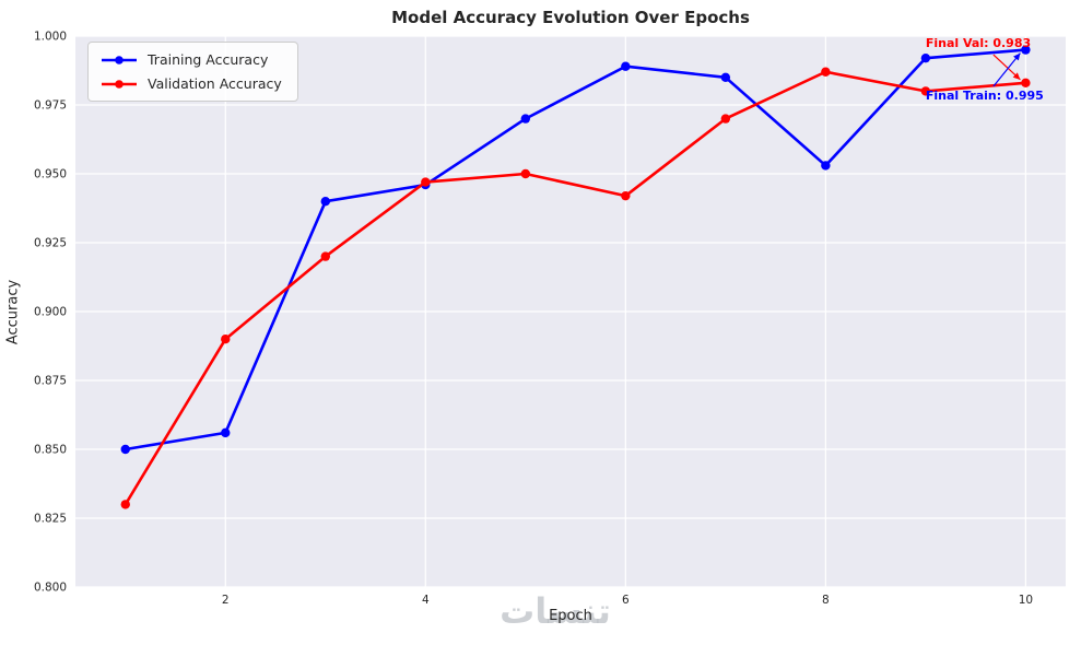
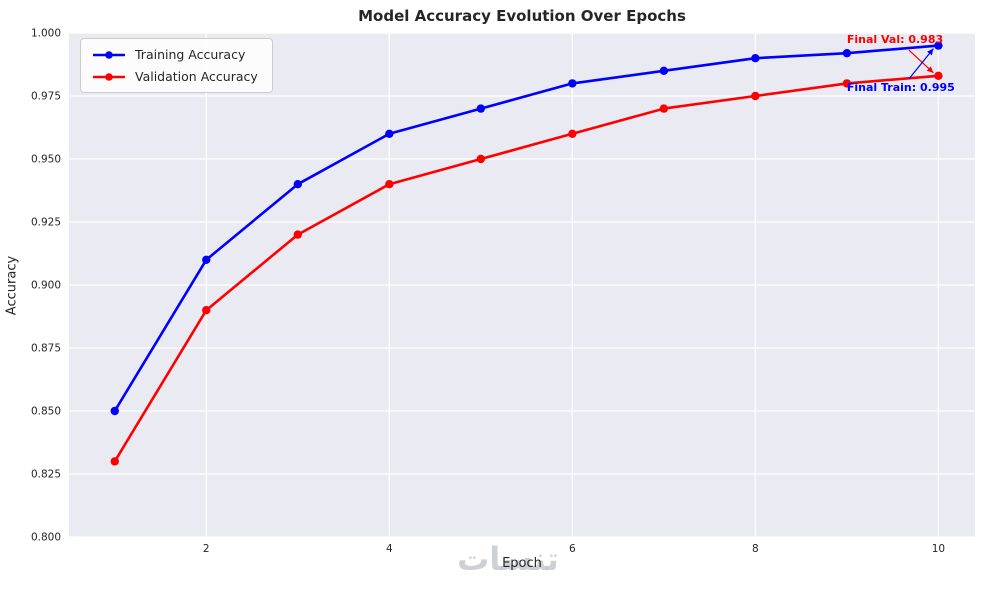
Training Accuracy/2: 0.856 -> 0.910
Training Accuracy/4: 0.946 -> 0.960
Validation Accuracy/4: 0.947 -> 0.940
Training Accuracy/6: 0.989 -> 0.980
Validation Accuracy/6: 0.942 -> 0.960
Training Accuracy/8: 0.953 -> 0.990
Validation Accuracy/8: 0.987 -> 0.975
